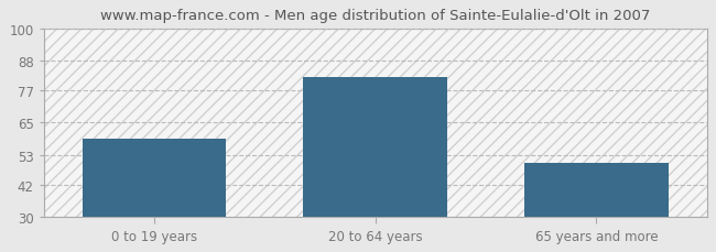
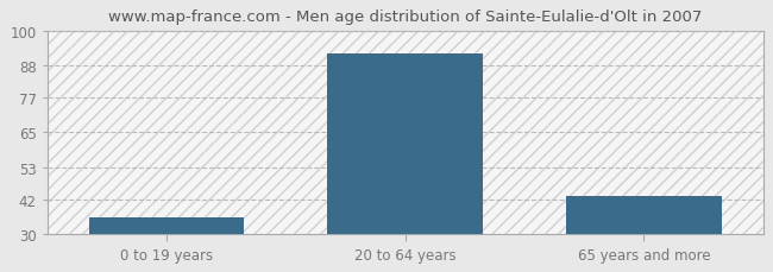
0 to 19 years: 59 -> 36
20 to 64 years: 82 -> 92
65 years and more: 50 -> 43
